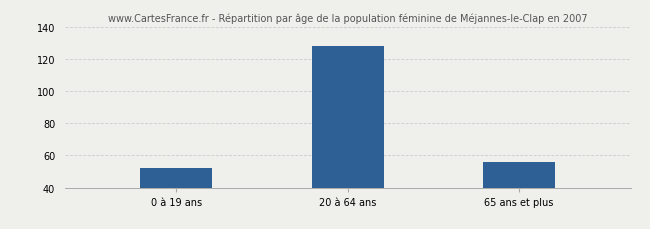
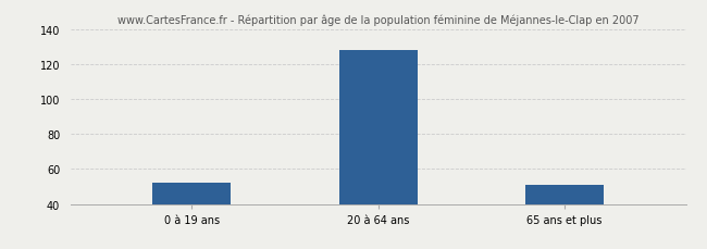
65 ans et plus: 56 -> 51
